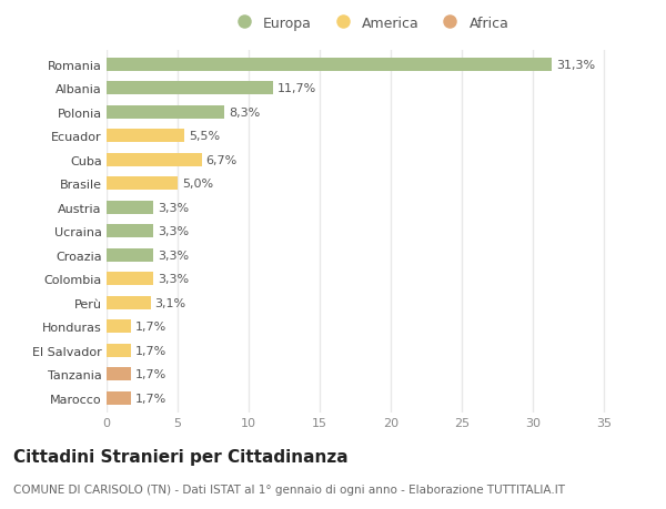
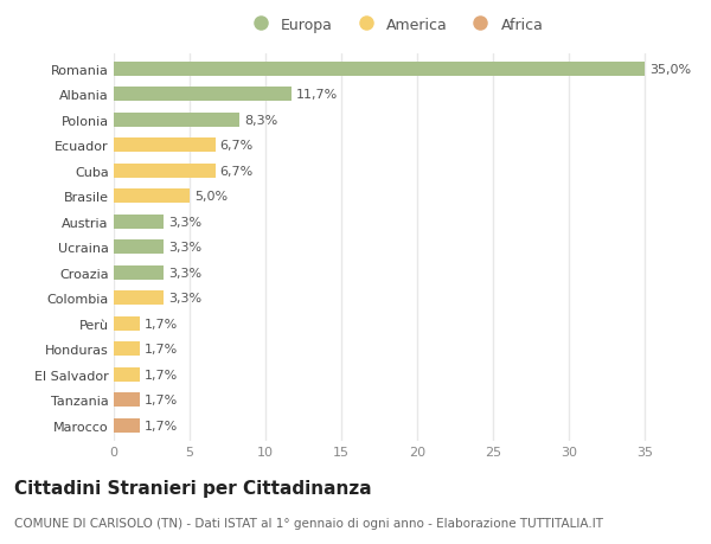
Romania: 31,3% -> 35,0%
Ecuador: 5,5% -> 6,7%
Perù: 3,1% -> 1,7%
